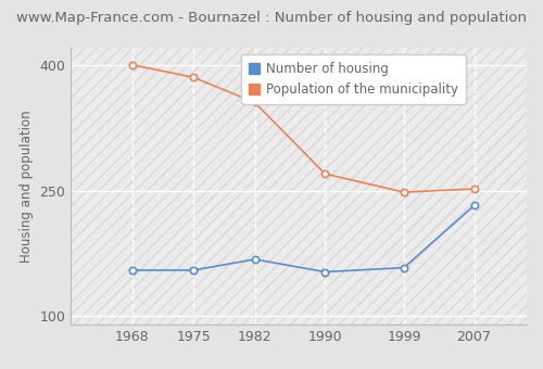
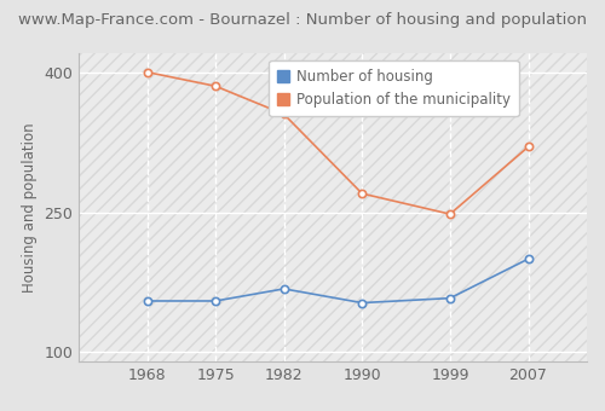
Number of housing/2007: 232 -> 200
Population of the municipality/2007: 252 -> 320
